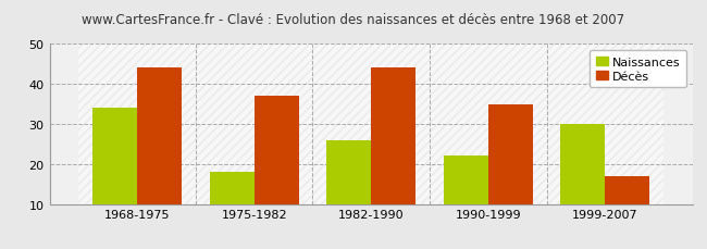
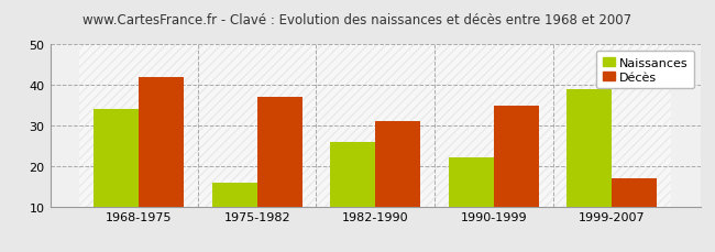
Décès/1968-1975: 44 -> 42
Naissances/1975-1982: 18 -> 16
Décès/1982-1990: 44 -> 31
Naissances/1999-2007: 30 -> 39
